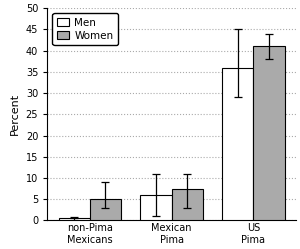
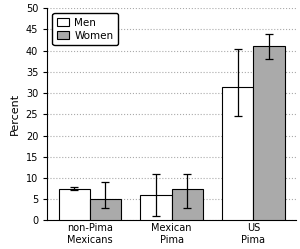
Men/non-Pima Mexicans: 0.5 -> 7.5
Men/US Pima: 36.0 -> 31.5
